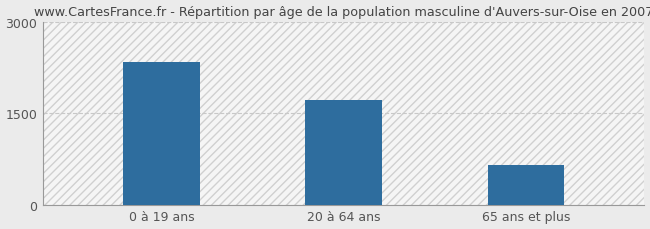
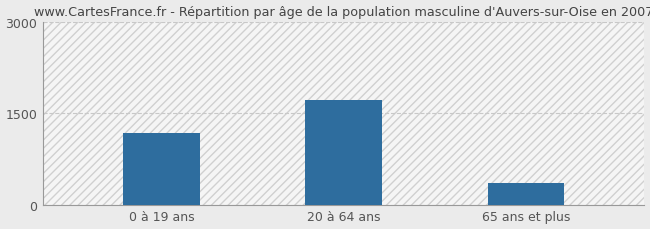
0 à 19 ans: 2340 -> 1180
65 ans et plus: 660 -> 360
